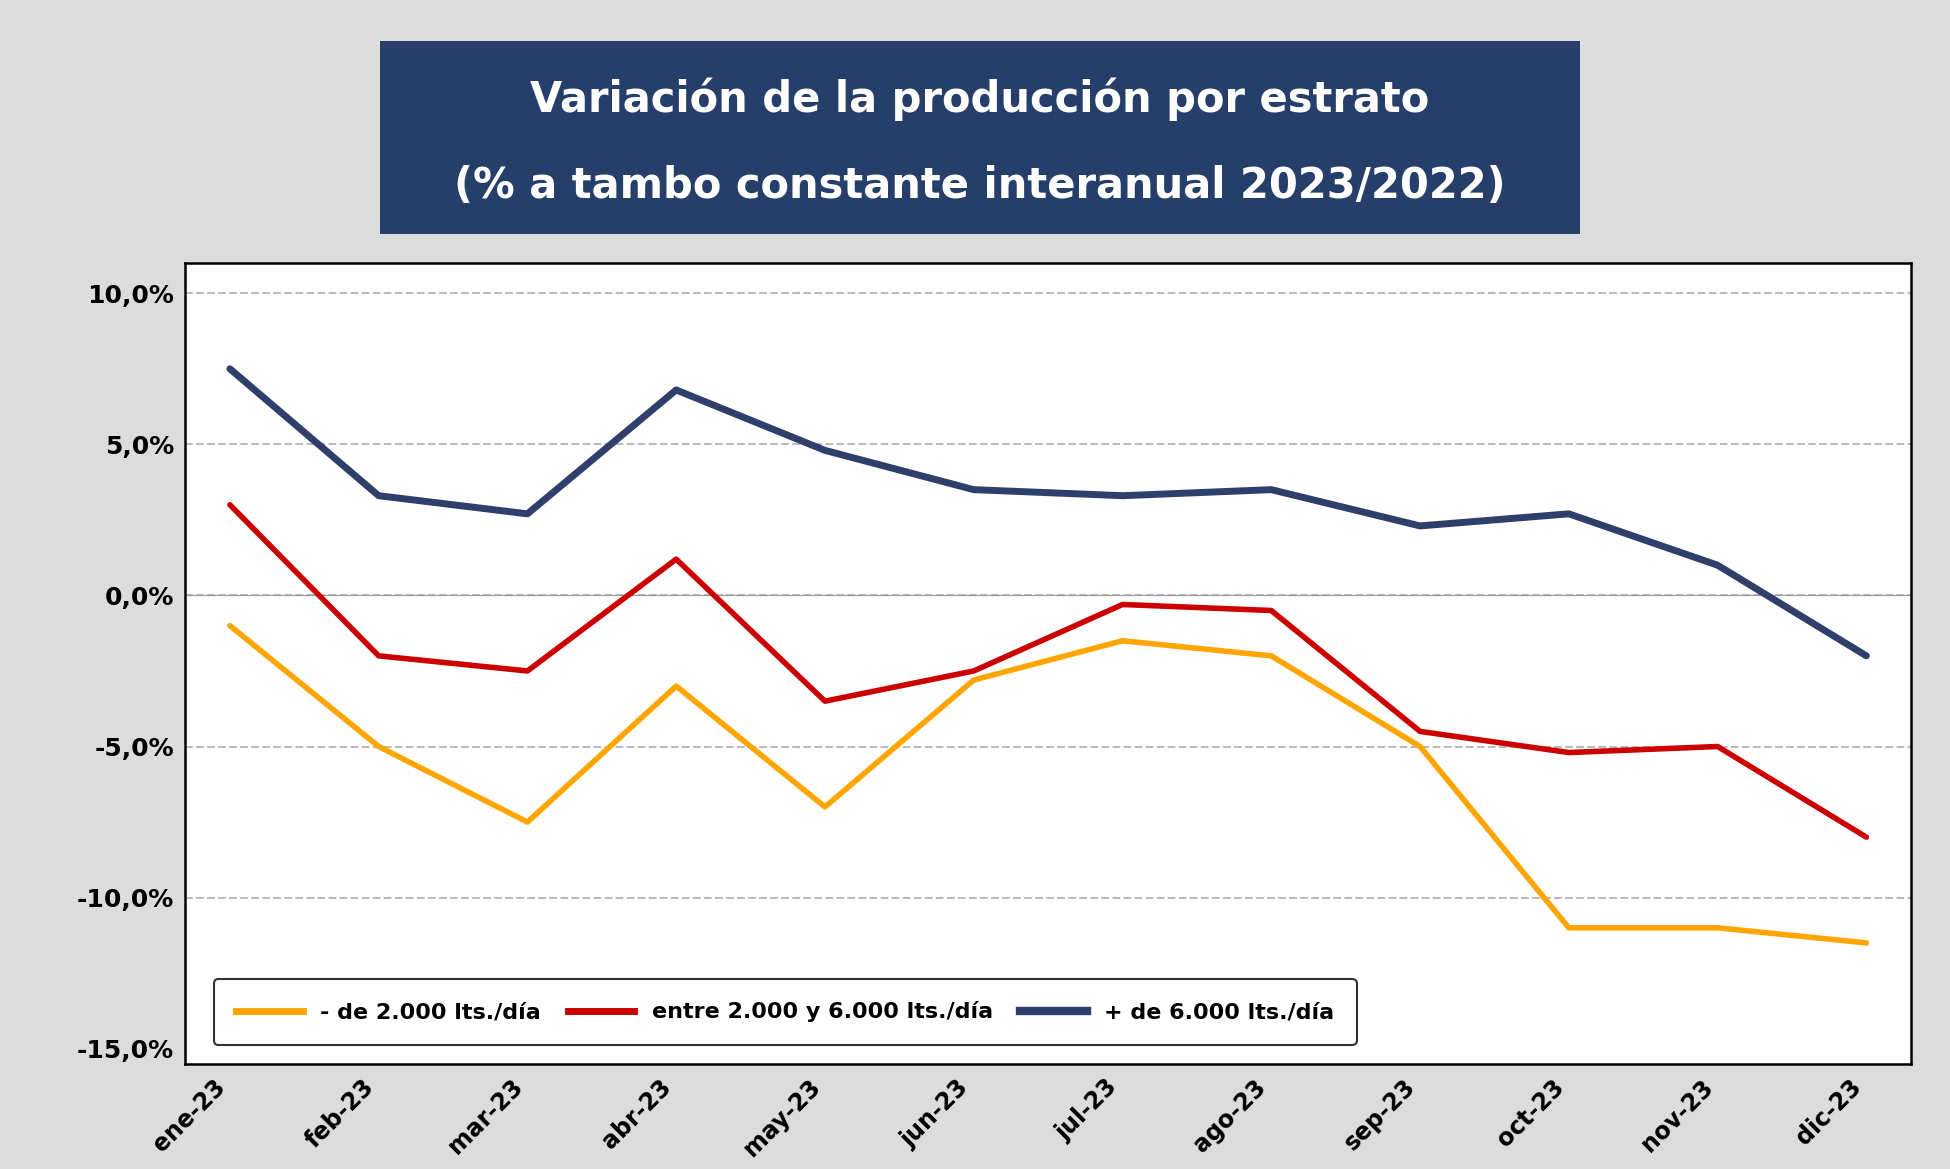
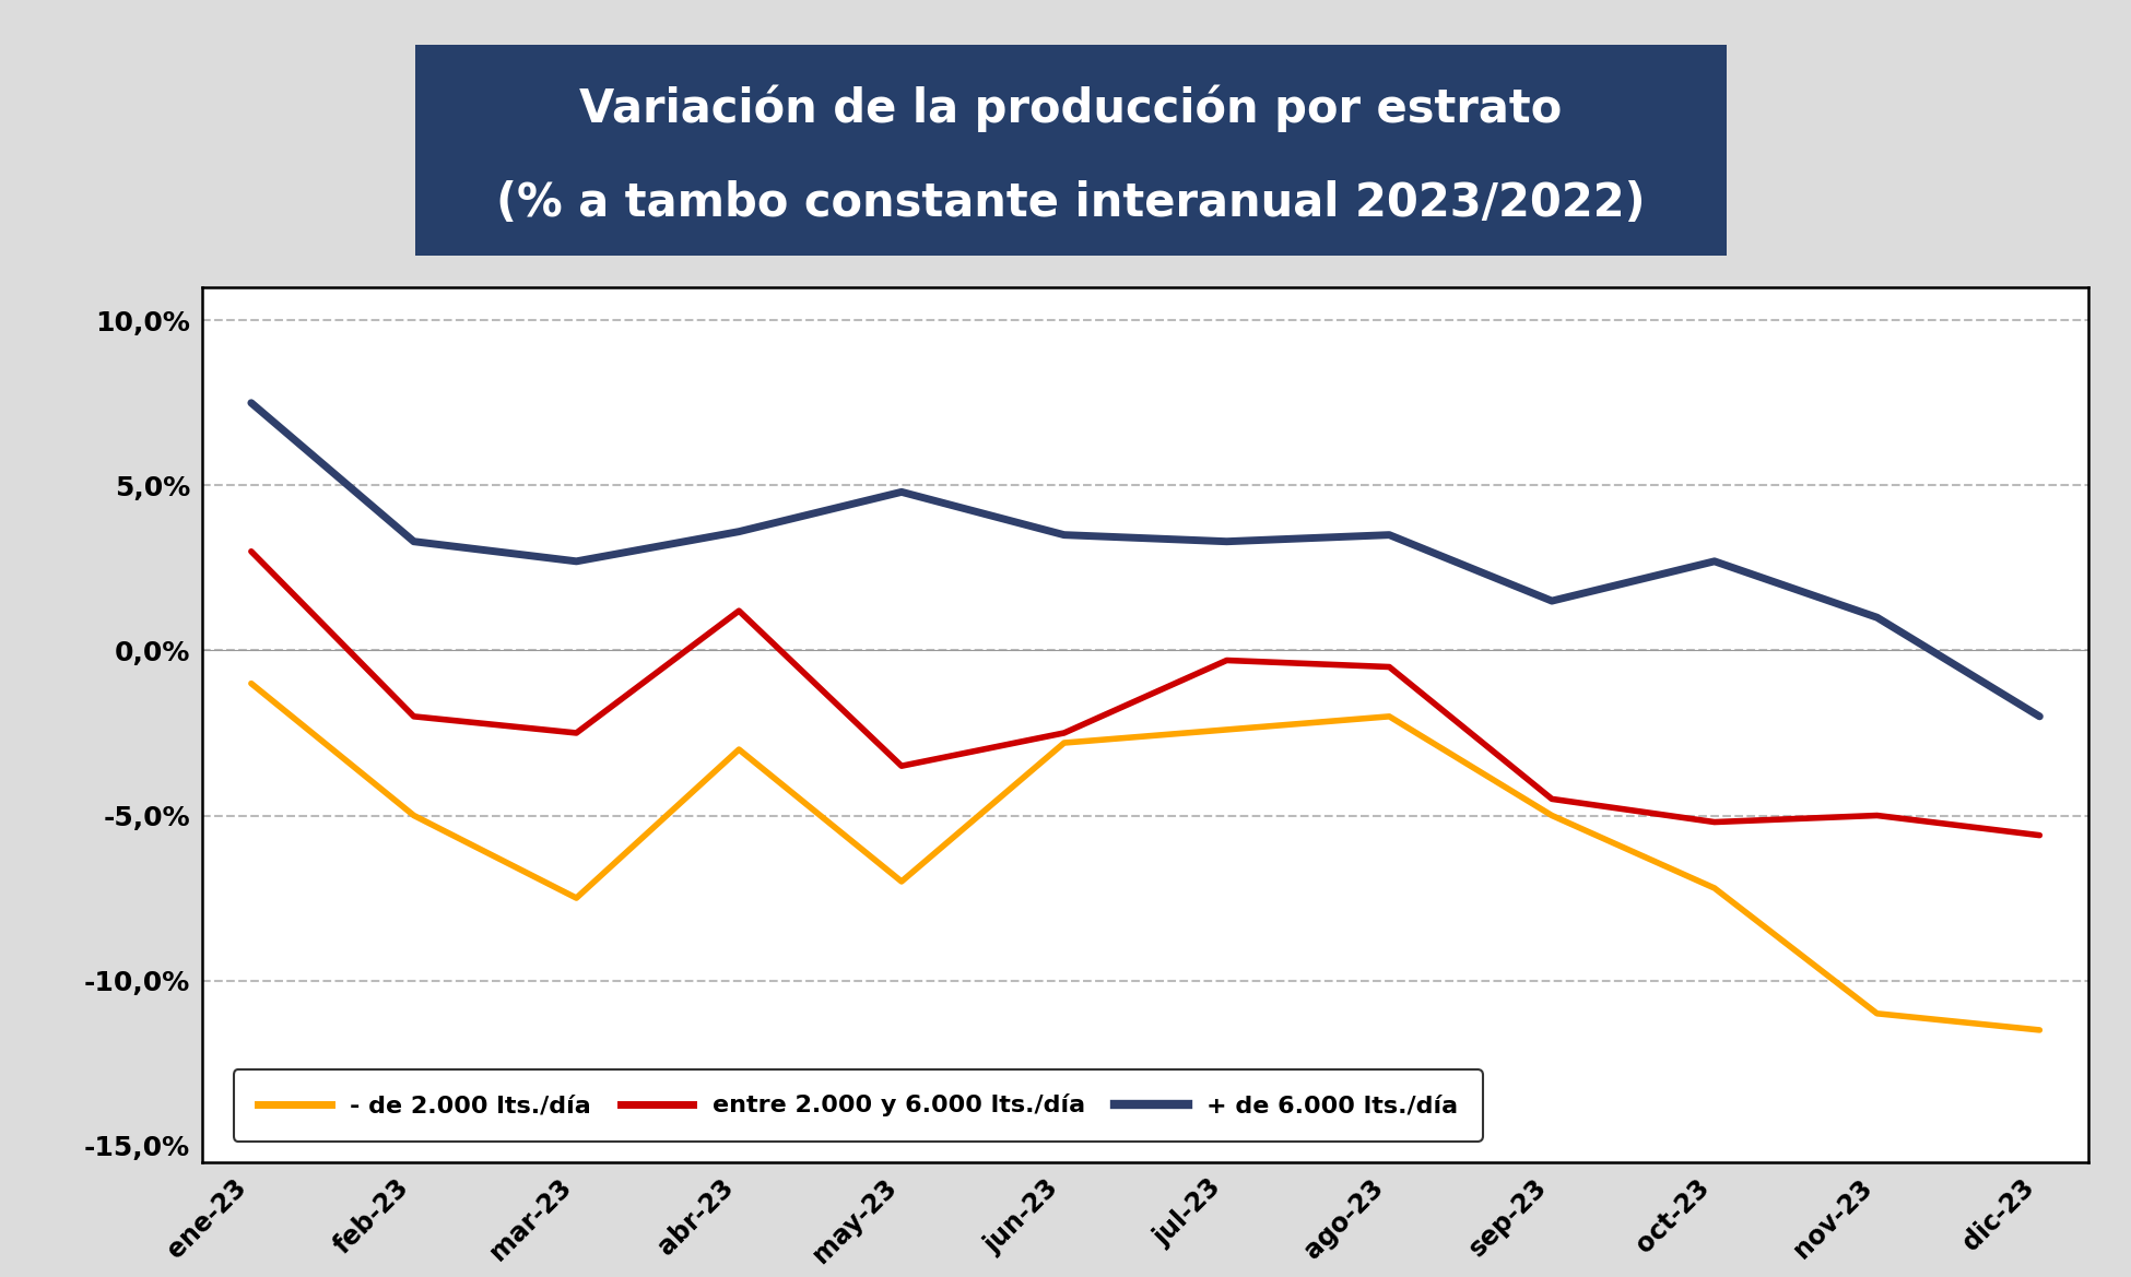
+ de 6.000 lts./día/abr-23: 6,8% -> 3,6%
- de 2.000 lts./día/jul-23: -1,5% -> -2,4%
+ de 6.000 lts./día/sep-23: 2,3% -> 1,5%
- de 2.000 lts./día/oct-23: -11,0% -> -7,2%
entre 2.000 y 6.000 lts./día/dic-23: -8,0% -> -5,6%
